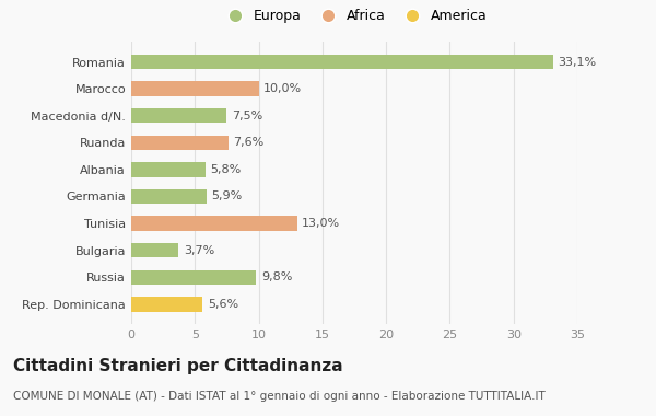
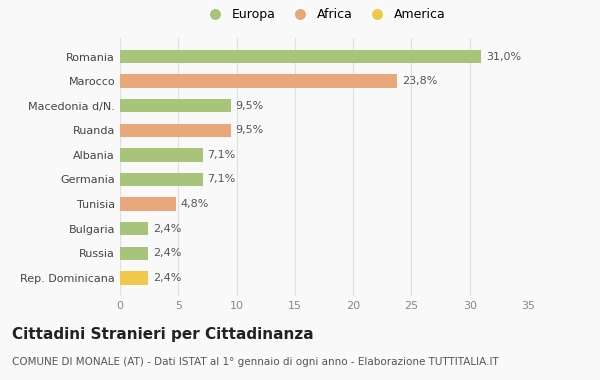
Romania: 33,1% -> 31,0%
Marocco: 10,0% -> 23,8%
Macedonia d/N.: 7,5% -> 9,5%
Ruanda: 7,6% -> 9,5%
Albania: 5,8% -> 7,1%
Germania: 5,9% -> 7,1%
Tunisia: 13,0% -> 4,8%
Bulgaria: 3,7% -> 2,4%
Russia: 9,8% -> 2,4%
Rep. Dominicana: 5,6% -> 2,4%
